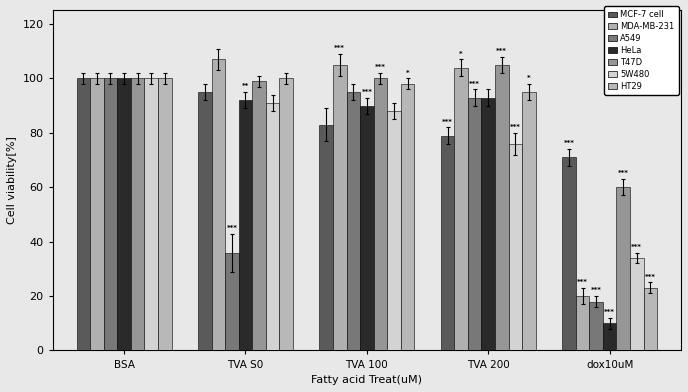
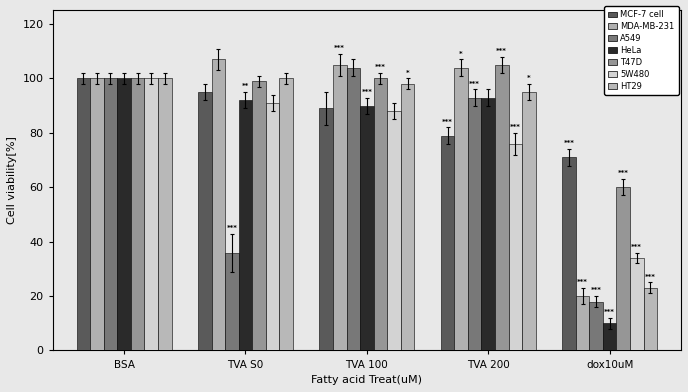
MCF-7 cell/TVA 100: 83 -> 89
A549/TVA 100: 95 -> 104
